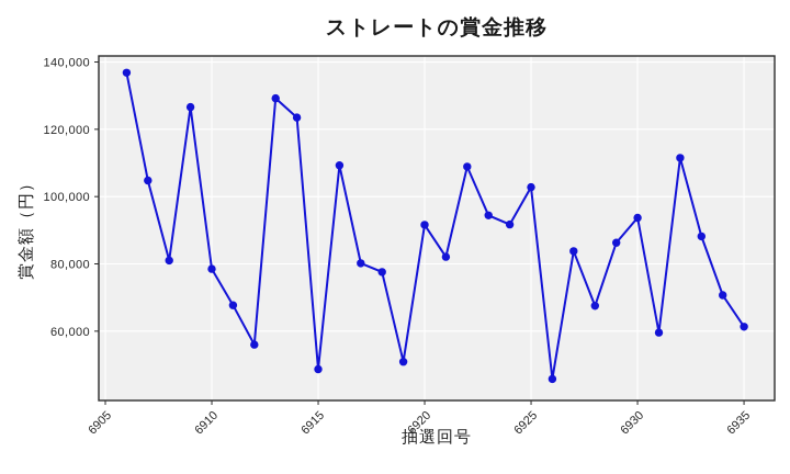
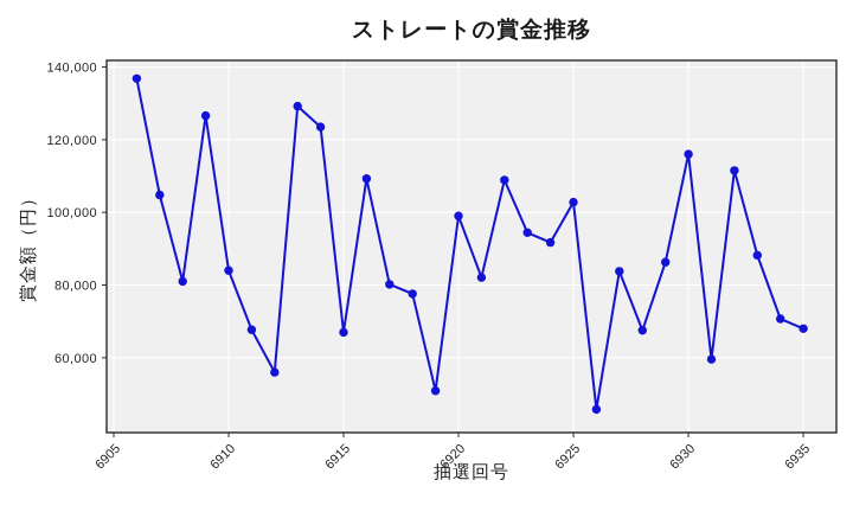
6910: 78000 -> 84000
6915: 49000 -> 67000
6920: 92000 -> 99000
6930: 94000 -> 116000
6935: 61000 -> 68000
